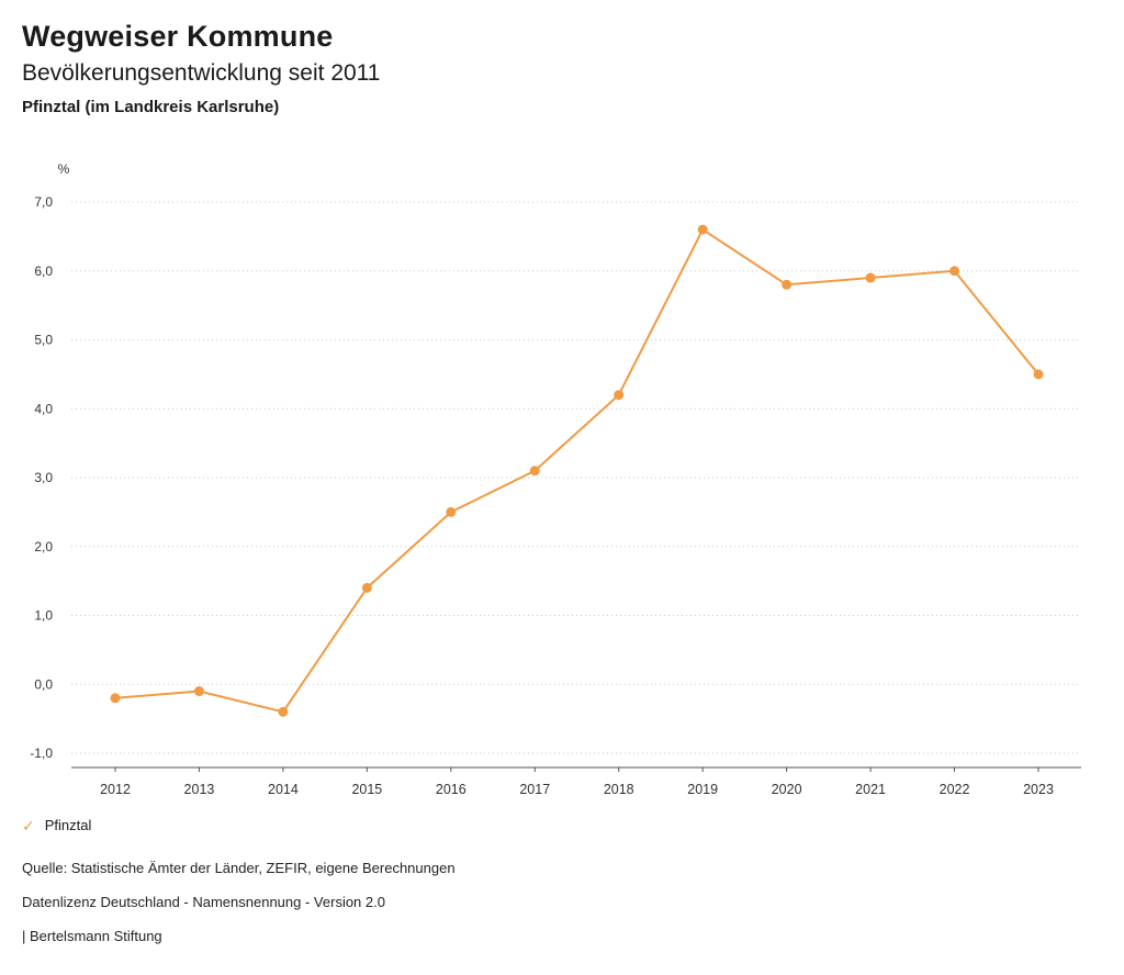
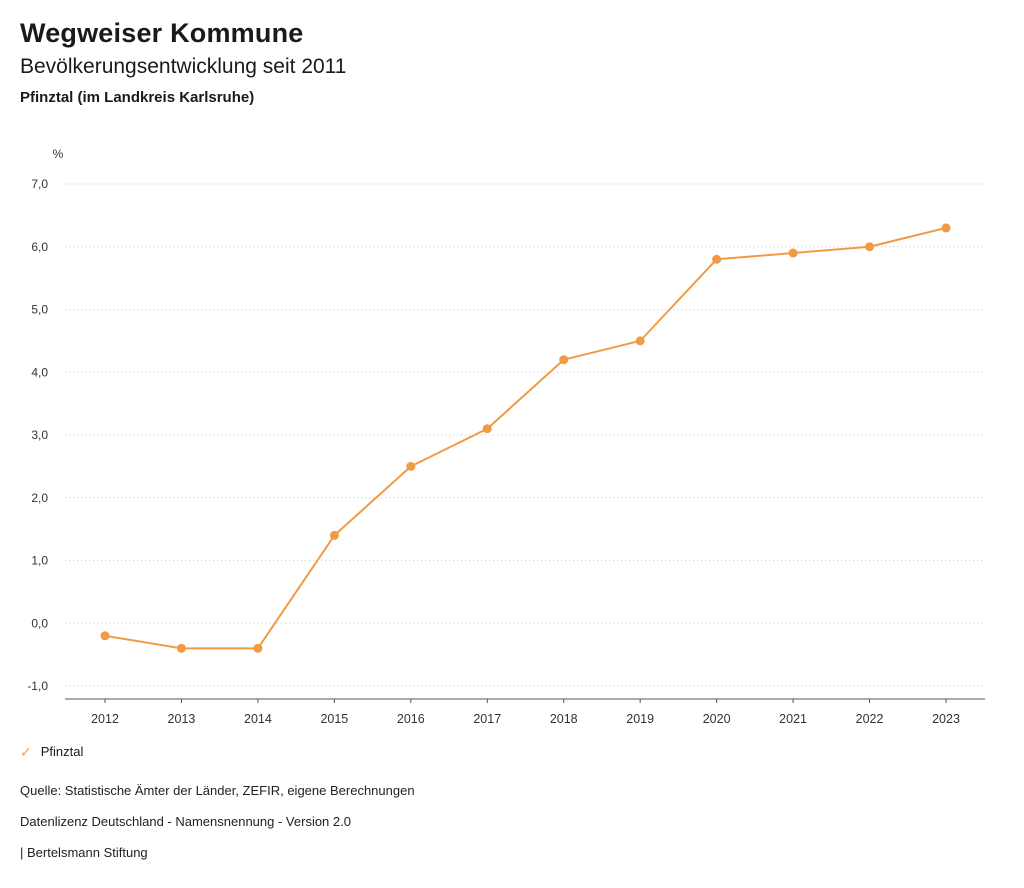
2013: -0,1 -> -0,4
2019: 6,6 -> 4,5
2023: 4,5 -> 6,3
